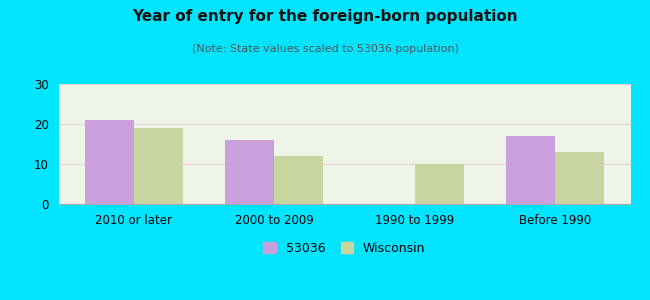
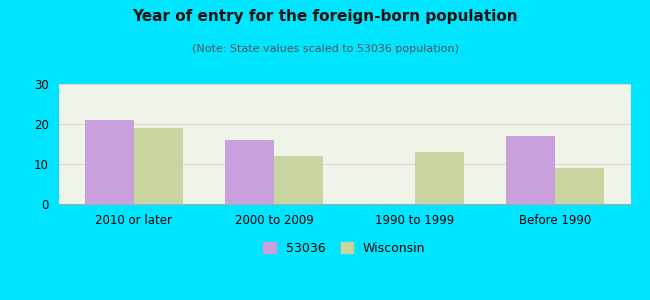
Wisconsin/1990 to 1999: 10 -> 13
Wisconsin/Before 1990: 13 -> 9
